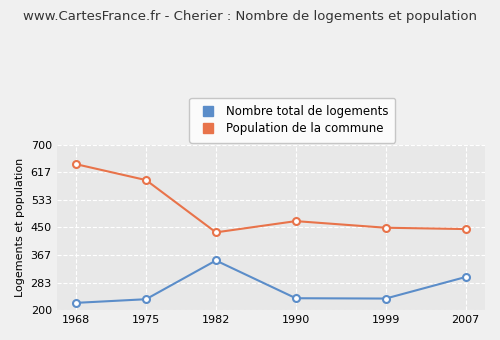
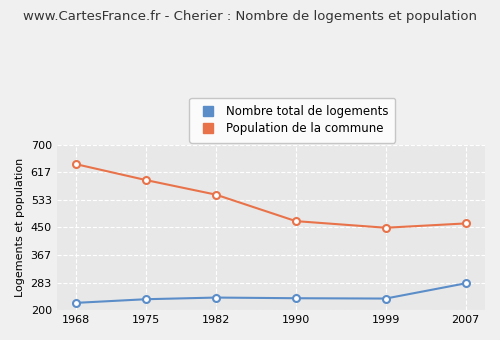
Nombre total de logements/1982: 350 -> 238
Population de la commune/1982: 435 -> 549
Nombre total de logements/2007: 300 -> 281
Population de la commune/2007: 445 -> 462
